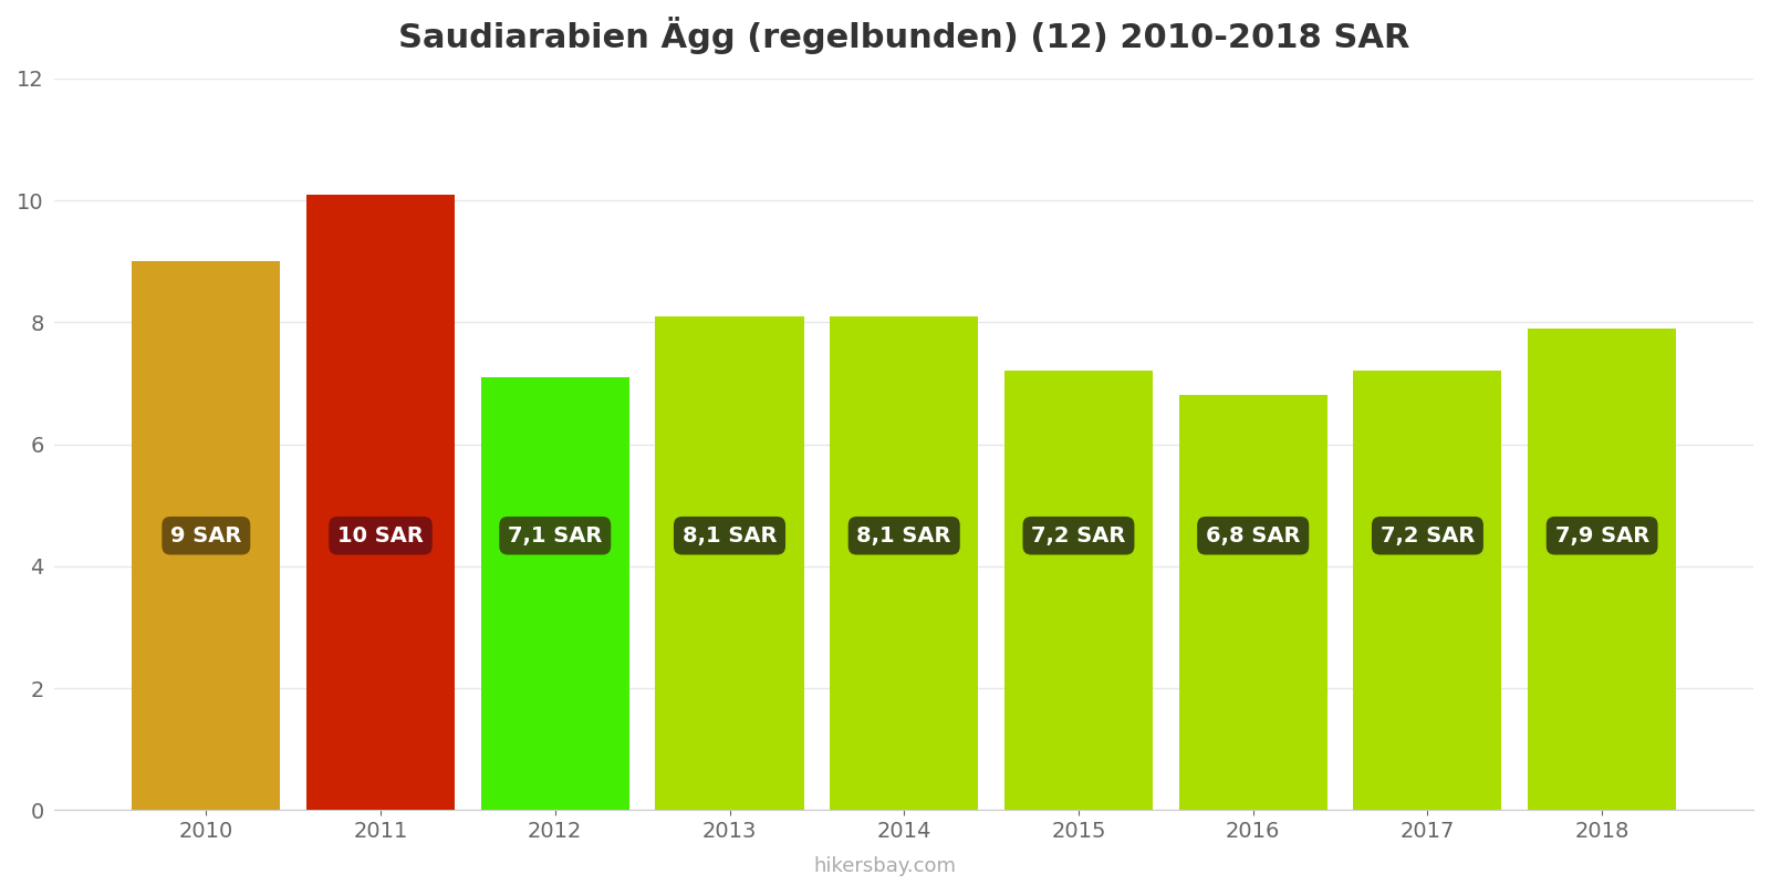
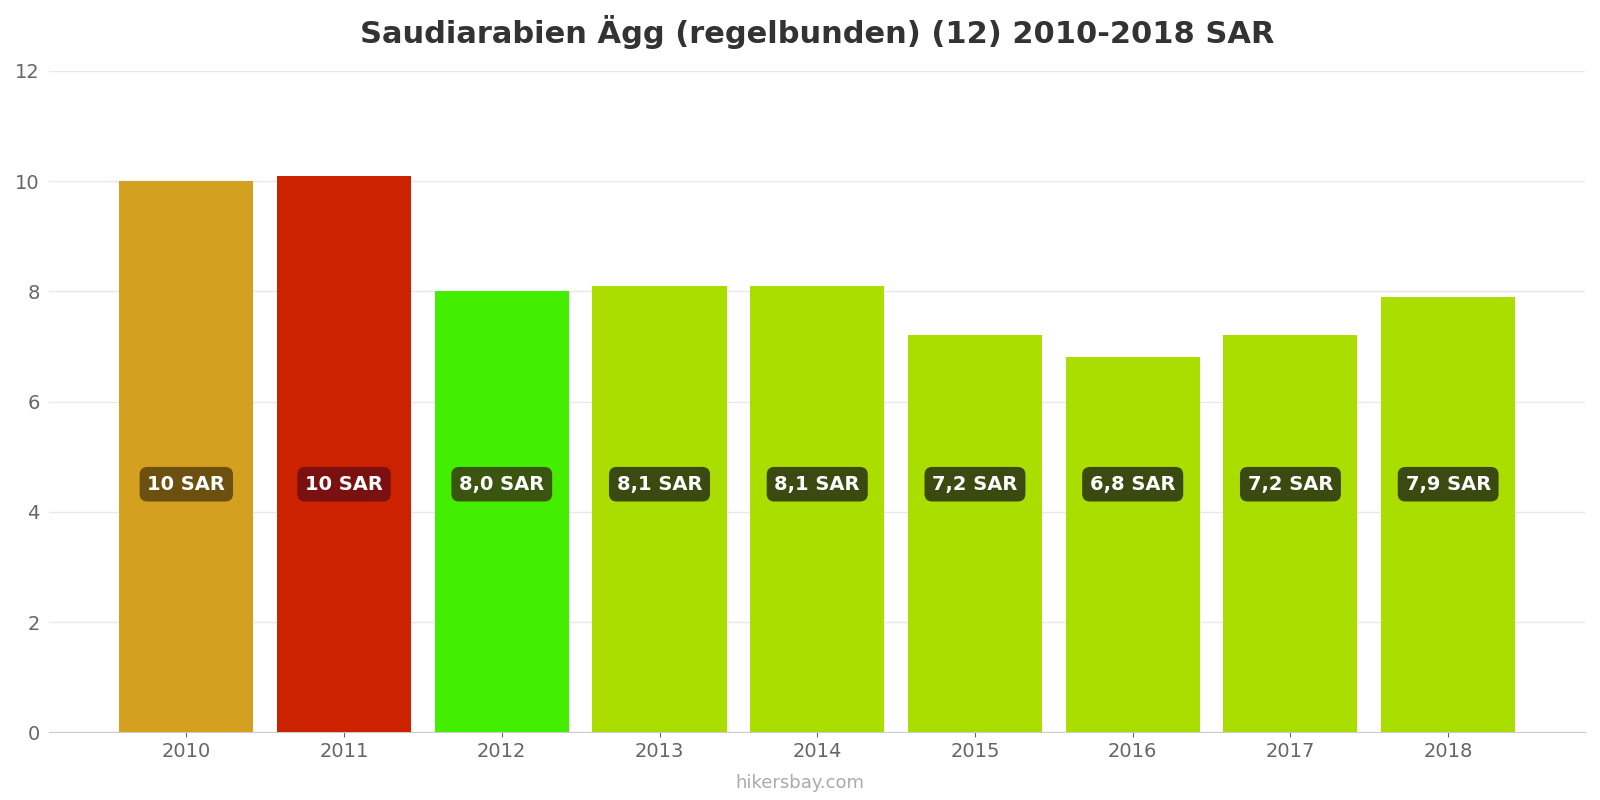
2010: 9 -> 10
2012: 7,1 -> 8,0
